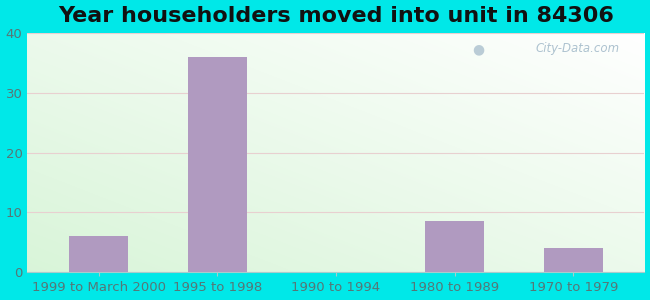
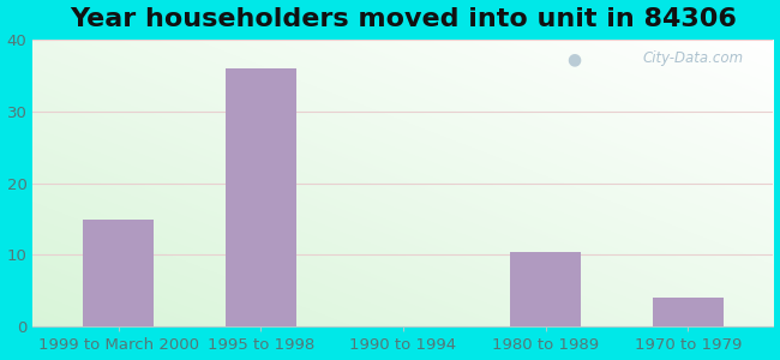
1999 to March 2000: 6.0 -> 15.0
1980 to 1989: 8.5 -> 10.4
